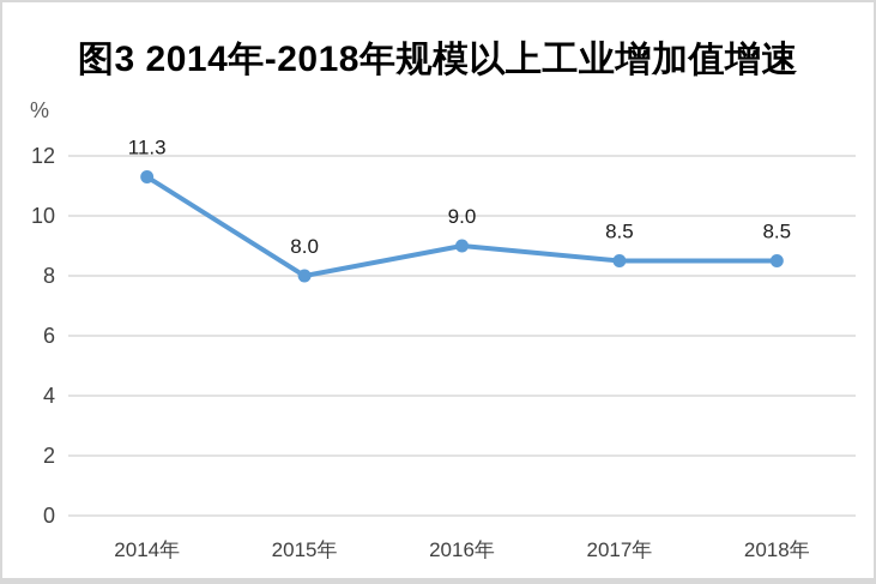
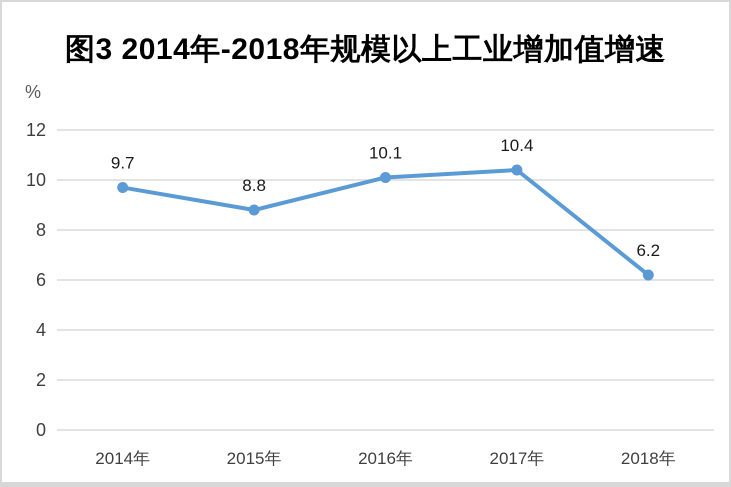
2014年: 11.3 -> 9.7
2015年: 8.0 -> 8.8
2016年: 9.0 -> 10.1
2017年: 8.5 -> 10.4
2018年: 8.5 -> 6.2
